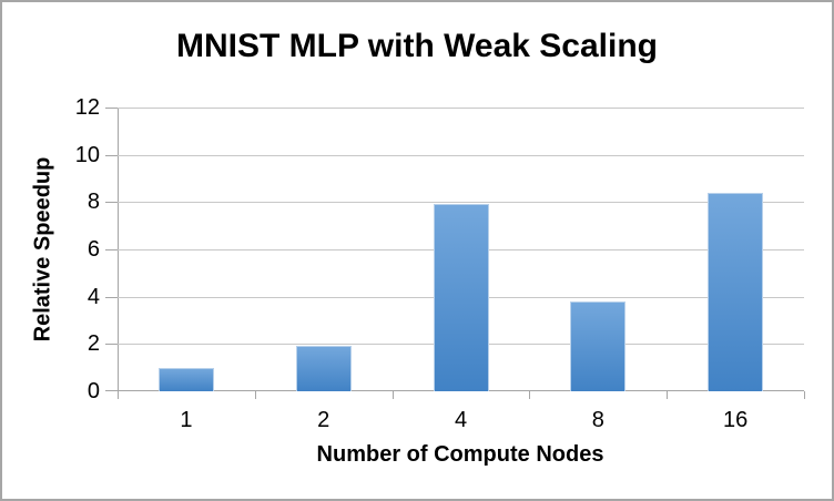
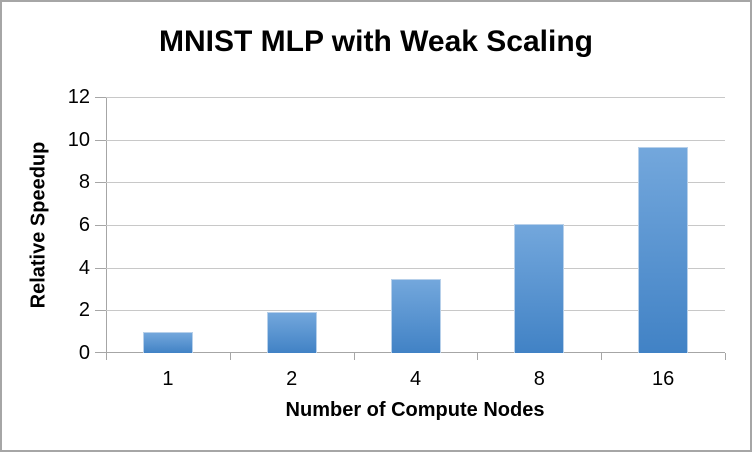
4: 7.9 -> 3.5
8: 3.8 -> 6.0
16: 8.4 -> 9.7
